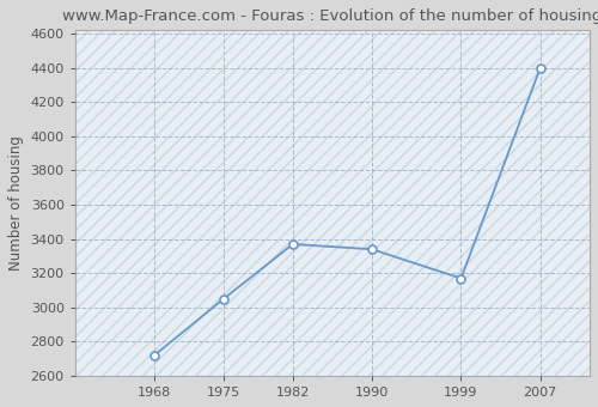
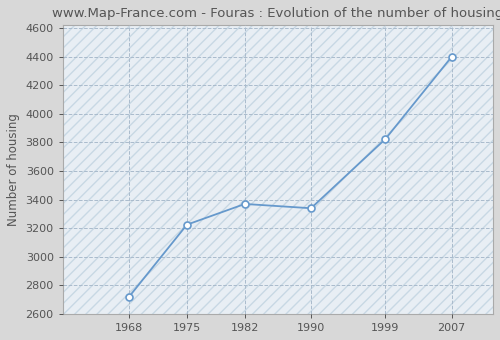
1975: 3050 -> 3220
1999: 3170 -> 3820
